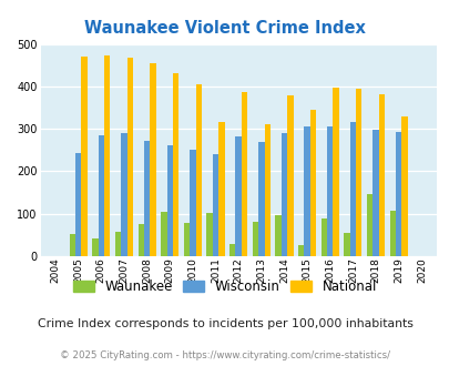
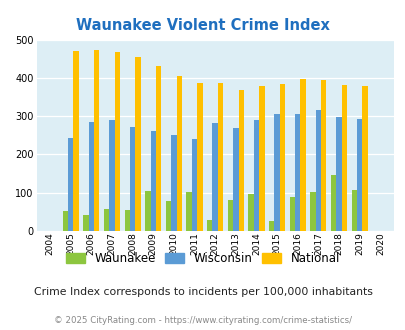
Waunakee/2008: 75 -> 55
National/2011: 315 -> 387
National/2013: 310 -> 368
National/2015: 345 -> 383
Waunakee/2017: 55 -> 103
National/2019: 330 -> 379
